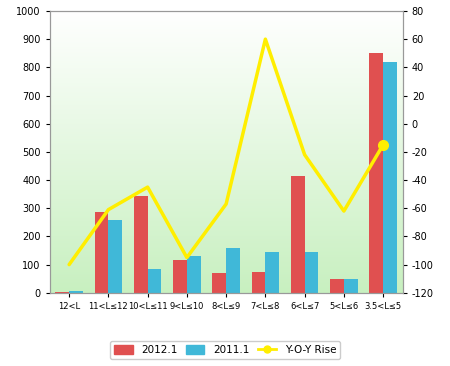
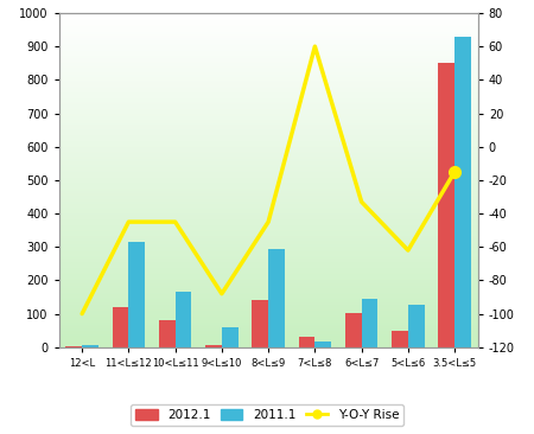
2012.1/11<L≤12: 285 -> 120
Y-O-Y Rise/11<L≤12: -61 -> -45
2011.1/11<L≤12: 260 -> 315
2012.1/10<L≤11: 345 -> 82
2011.1/10<L≤11: 85 -> 165
2012.1/9<L≤10: 115 -> 8
Y-O-Y Rise/9<L≤10: -95 -> -88
2011.1/9<L≤10: 130 -> 58
2012.1/8<L≤9: 70 -> 142
Y-O-Y Rise/8<L≤9: -57 -> -45
2011.1/8<L≤9: 160 -> 295
2012.1/7<L≤8: 75 -> 32
2011.1/7<L≤8: 145 -> 18
2012.1/6<L≤7: 415 -> 102
Y-O-Y Rise/6<L≤7: -22 -> -33
2011.1/5<L≤6: 50 -> 128
2011.1/3.5<L≤5: 820 -> 930
